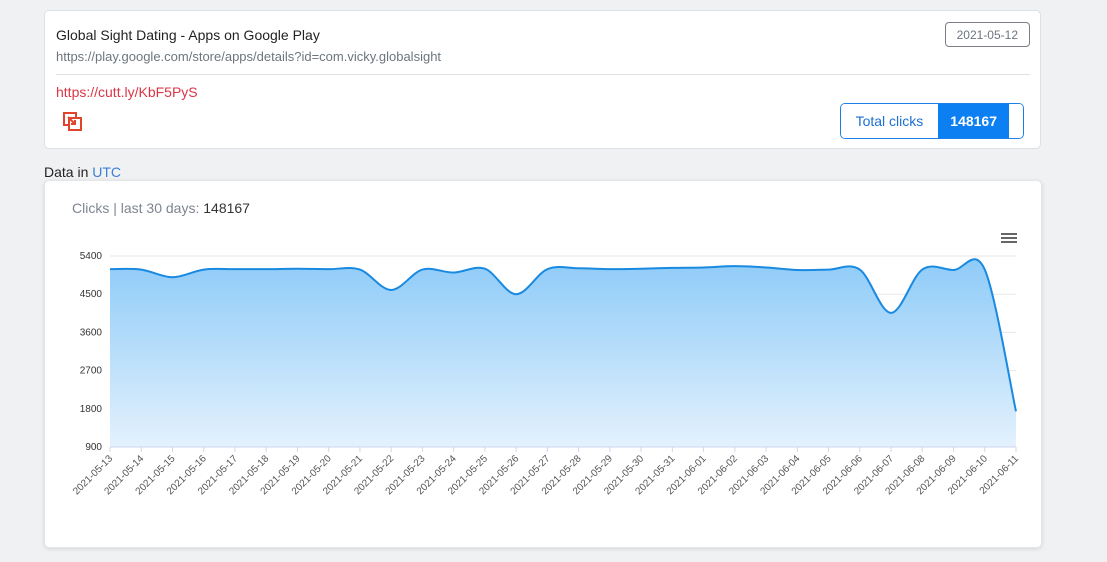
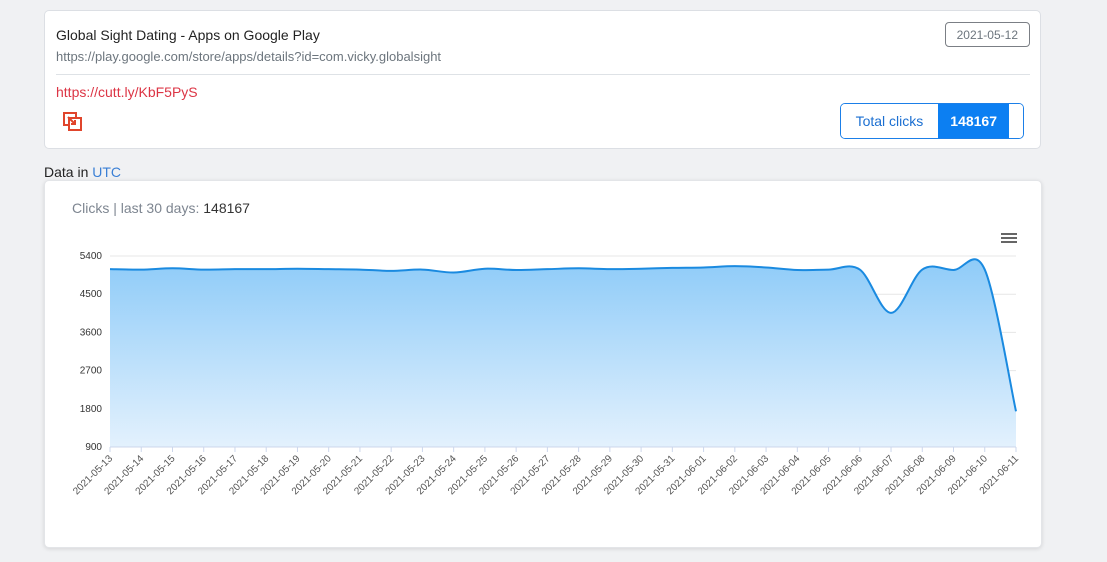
2021-05-15: 4900 -> 5100
2021-05-22: 4600 -> 5000
2021-05-26: 4500 -> 5100
